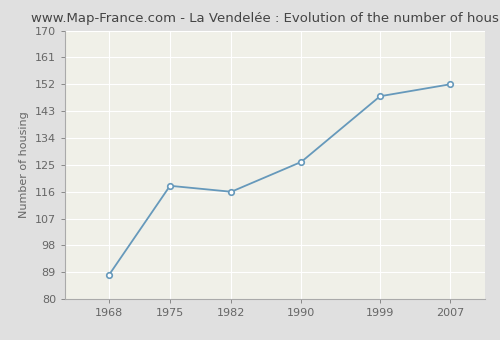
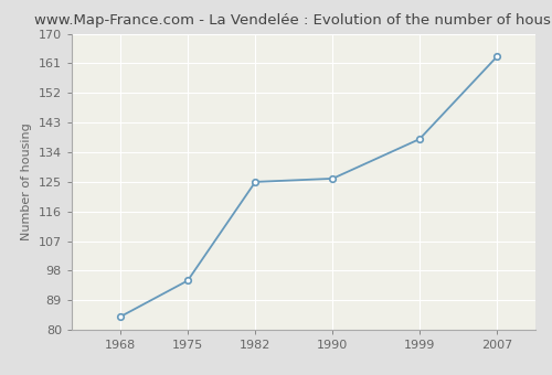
1968: 88 -> 84
1975: 118 -> 95
1982: 116 -> 125
1999: 148 -> 138
2007: 152 -> 163
